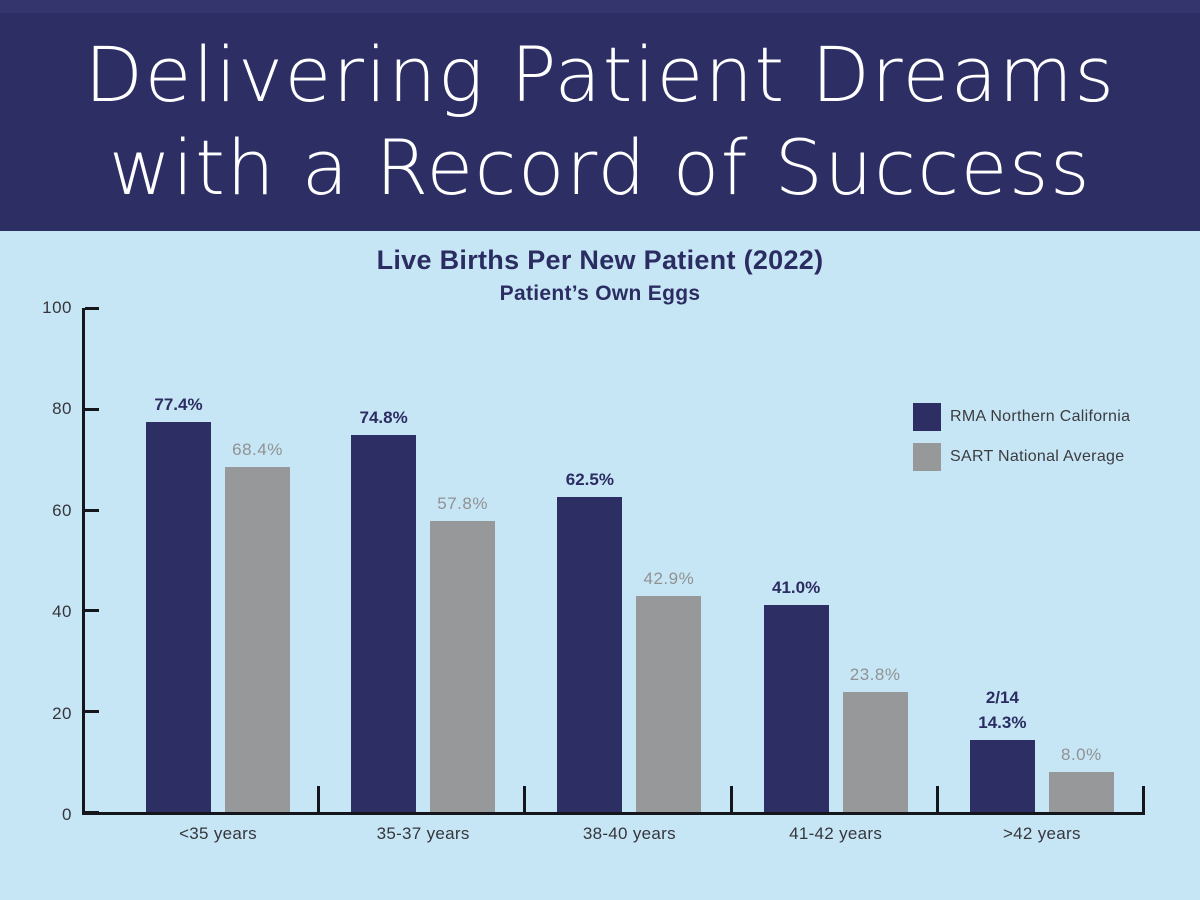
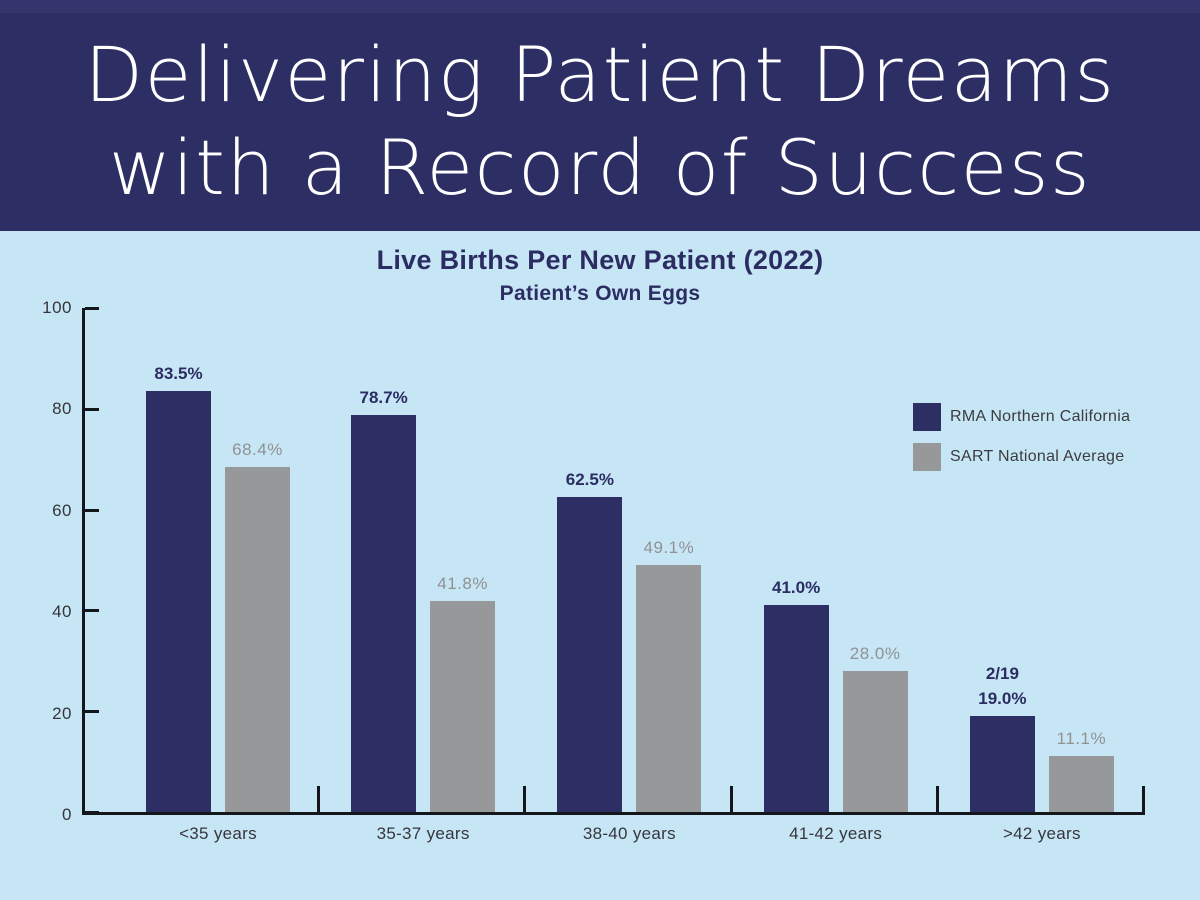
RMA Northern California/<35 years: 77.4% -> 83.5%
RMA Northern California/35-37 years: 74.8% -> 78.7%
SART National Average/35-37 years: 57.8% -> 41.8%
SART National Average/38-40 years: 42.9% -> 49.1%
SART National Average/41-42 years: 23.8% -> 28.0%
RMA Northern California/>42 years: 14 -> 19
SART National Average/>42 years: 8.0% -> 11.1%
